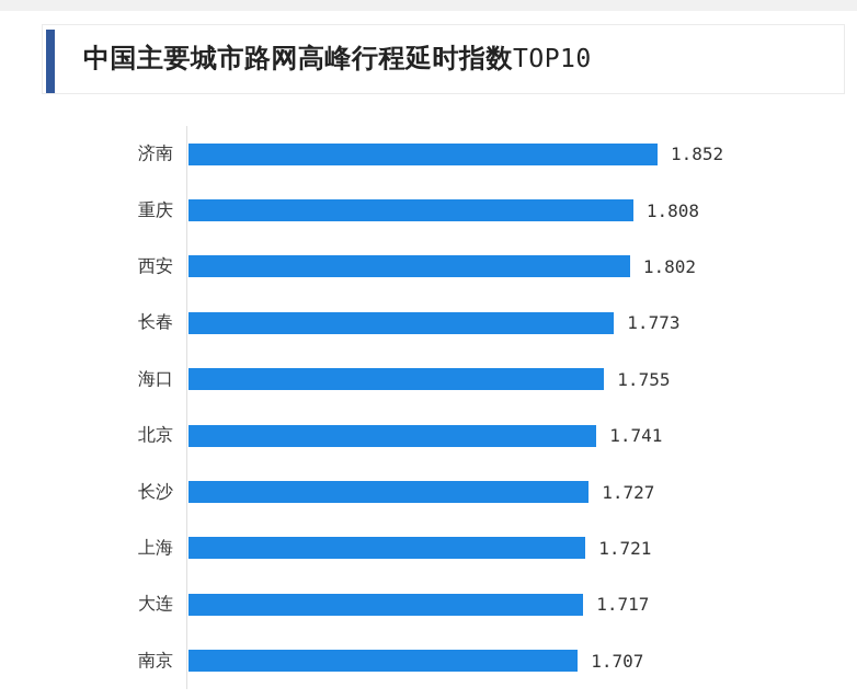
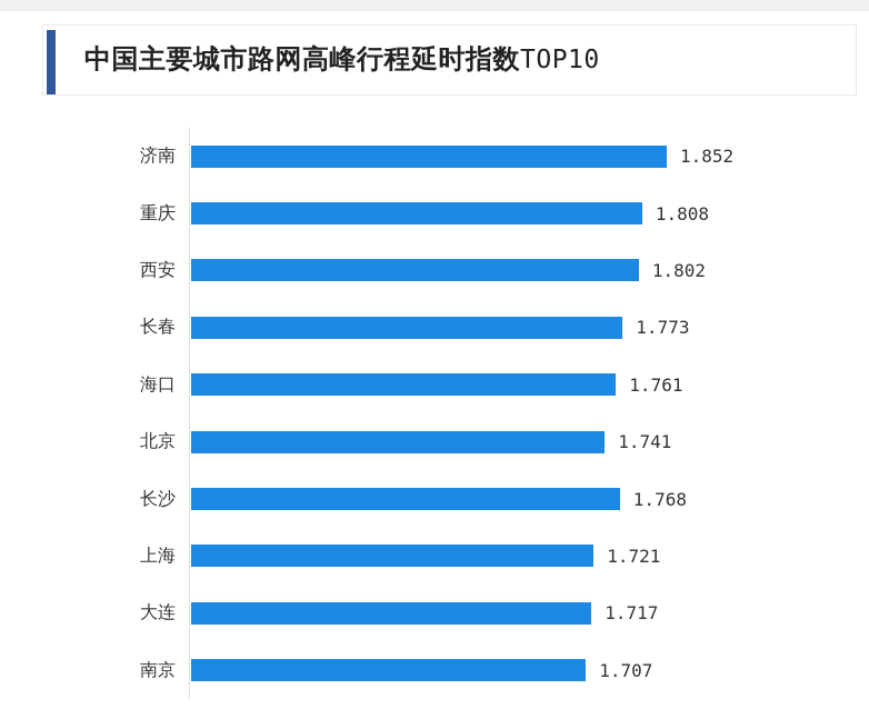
海口: 1.755 -> 1.761
长沙: 1.727 -> 1.768
